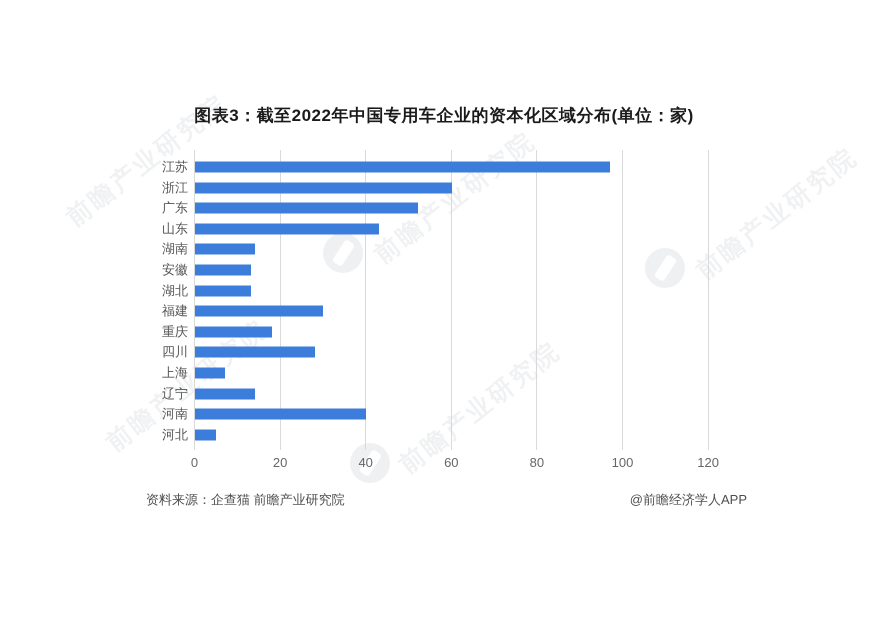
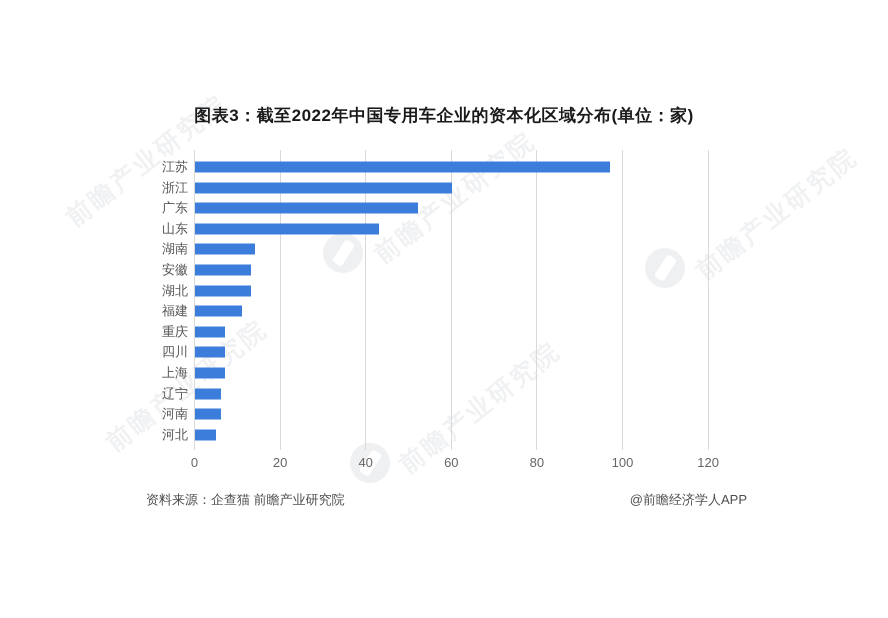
福建: 30 -> 11
重庆: 18 -> 7
四川: 28 -> 7
辽宁: 14 -> 6
河南: 40 -> 6
